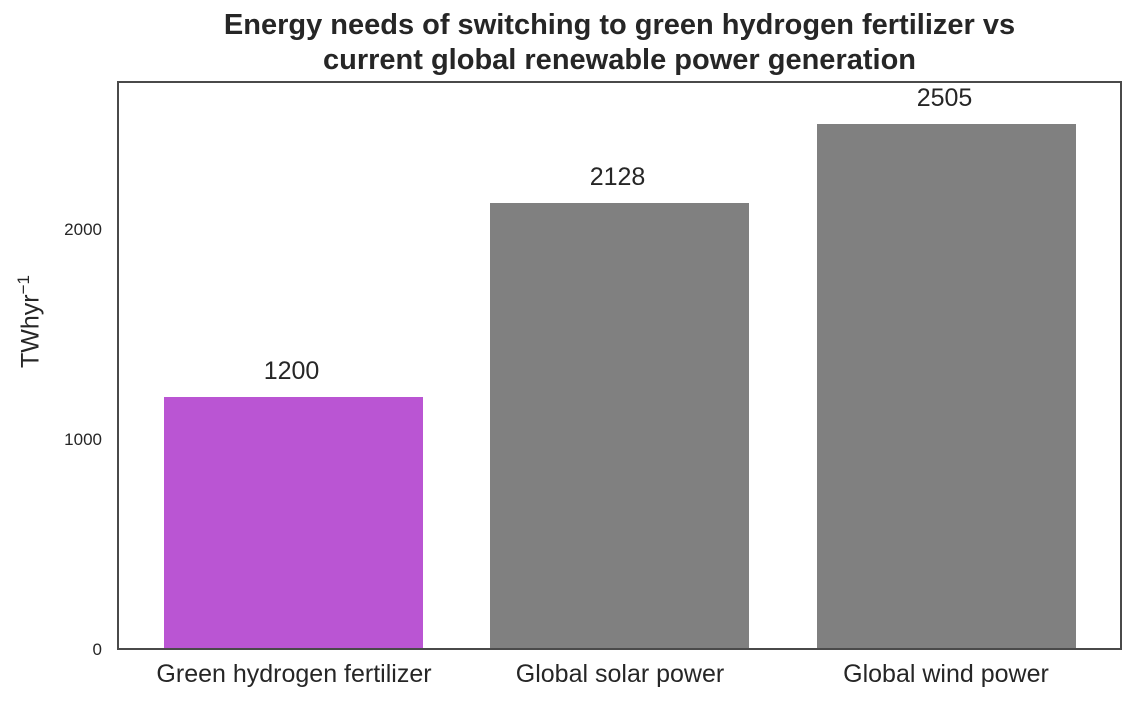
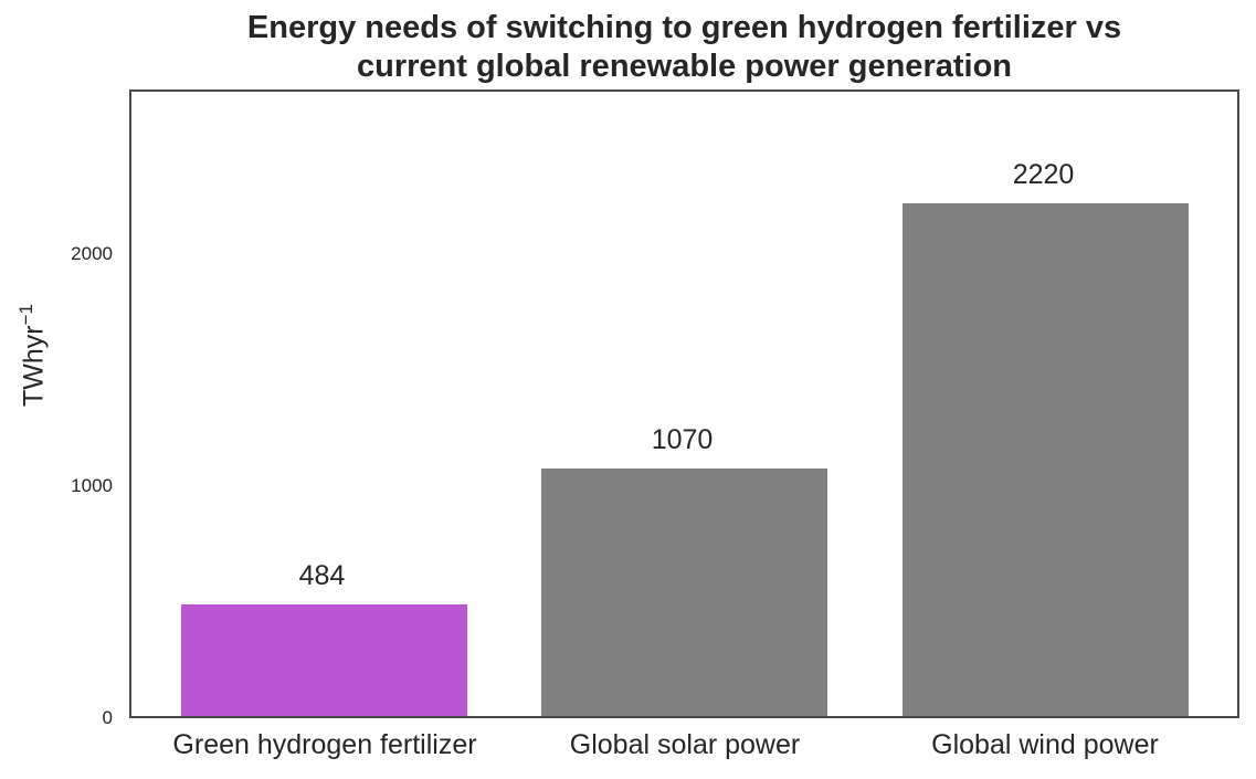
Green hydrogen fertilizer: 1200 -> 484
Global solar power: 2128 -> 1070
Global wind power: 2505 -> 2220
